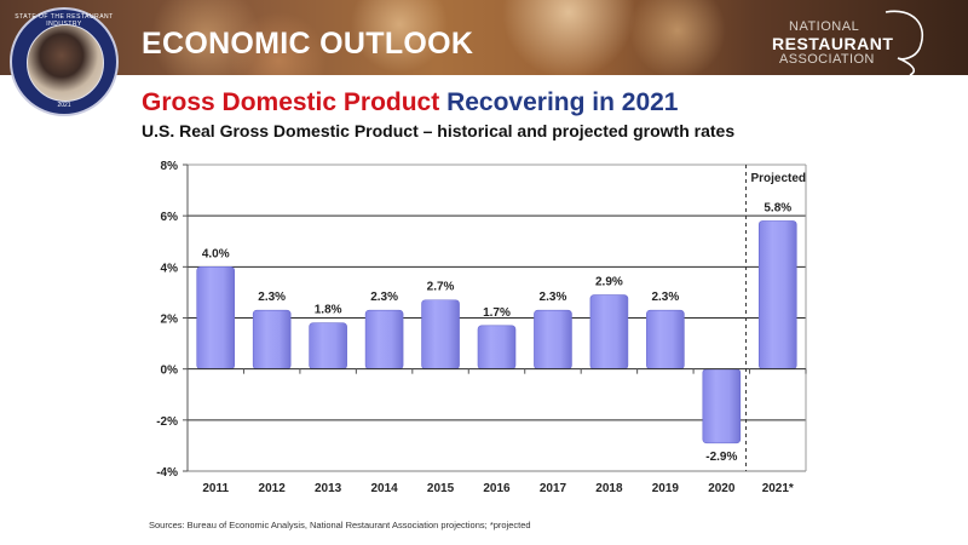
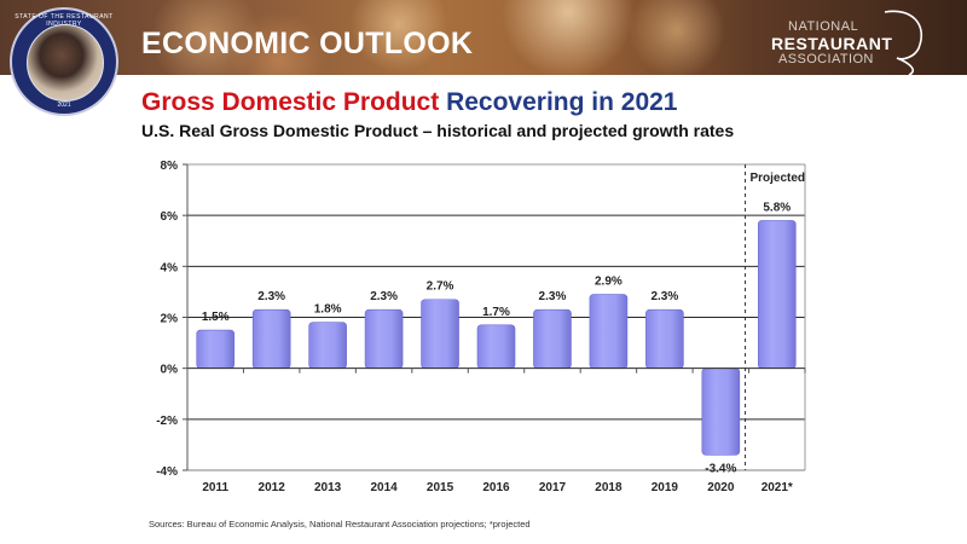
2011: 4.0% -> 1.5%
2020: -2.9% -> -3.4%
